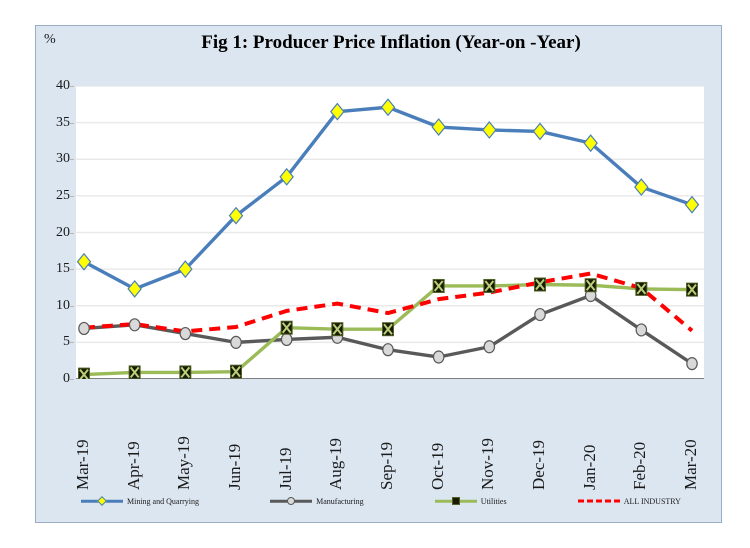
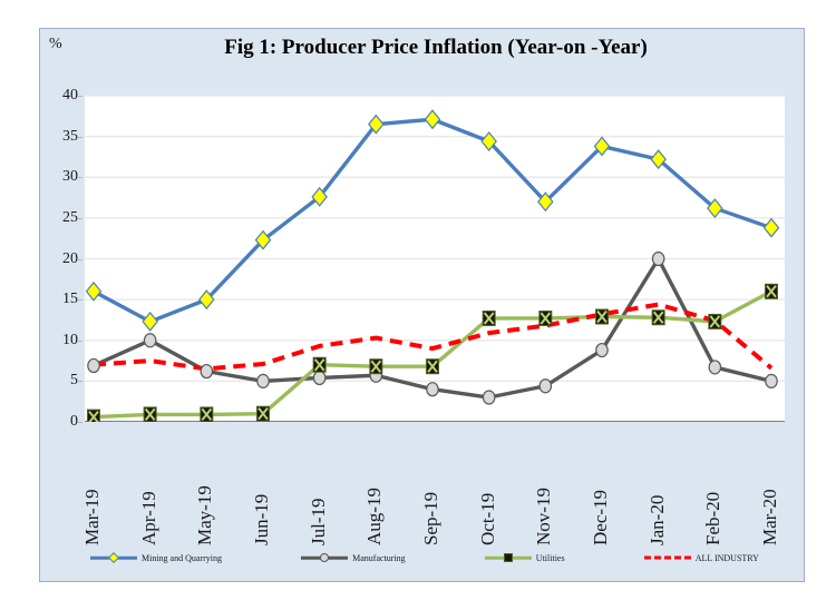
Manufacturing/Apr-19: 7 -> 10
Mining and Quarrying/Nov-19: 34 -> 27
Manufacturing/Jan-20: 11 -> 20
Manufacturing/Mar-20: 2 -> 5
Utilities/Mar-20: 12 -> 16
